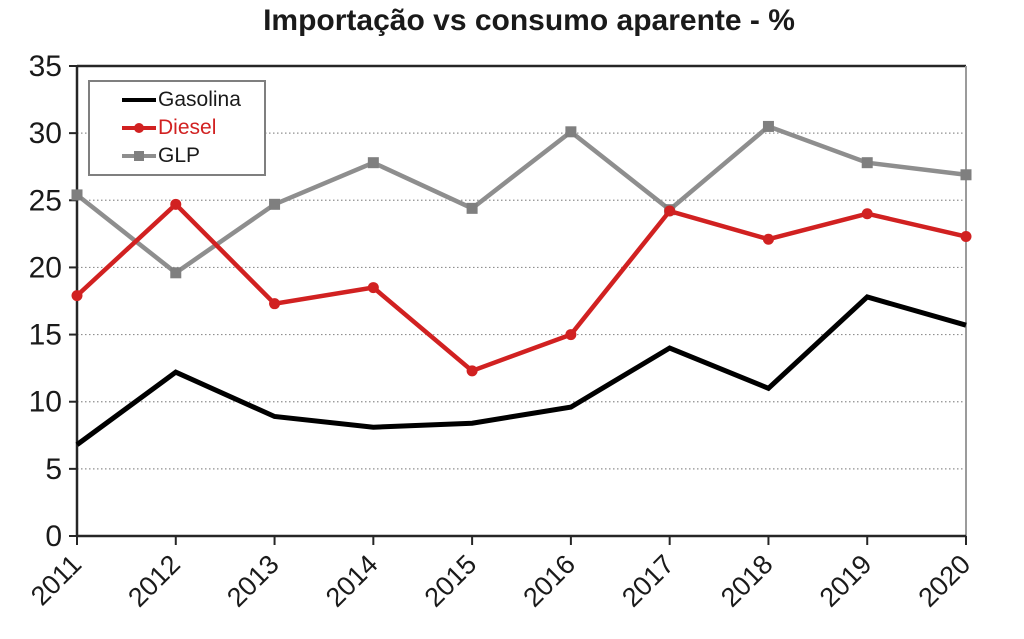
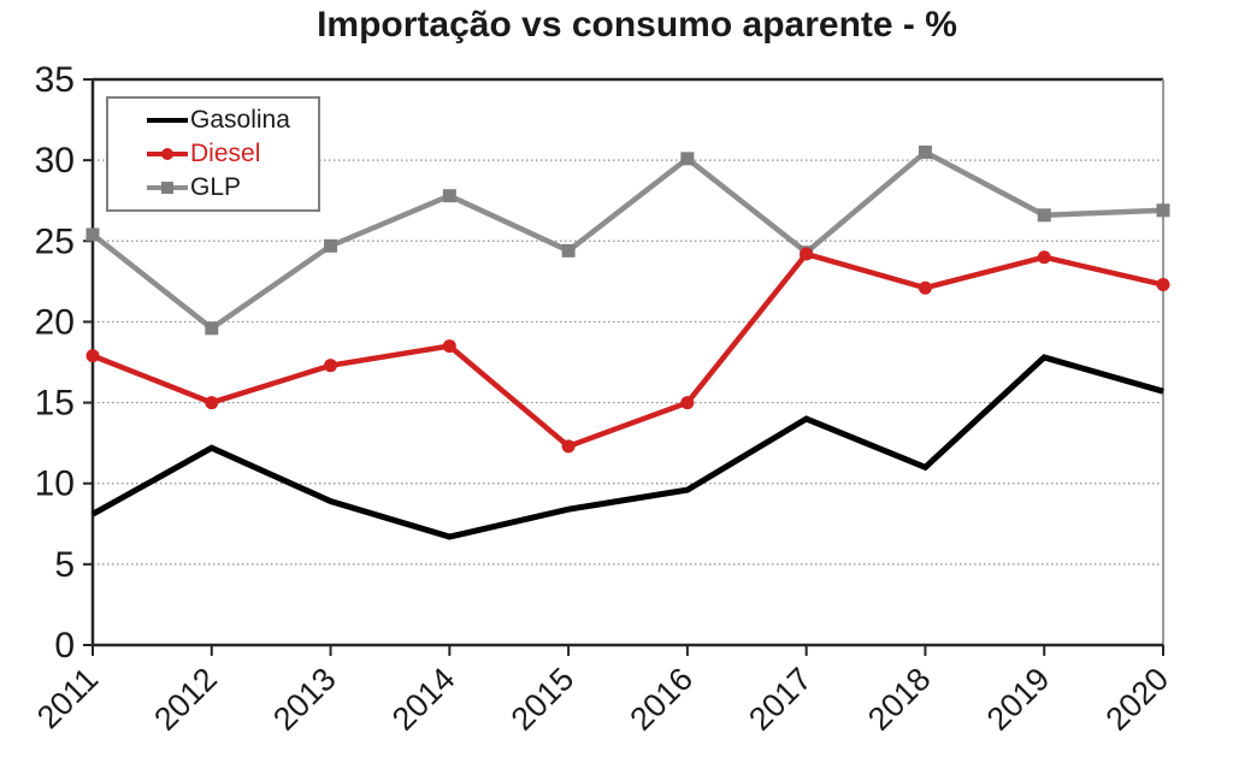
Gasolina/2011: 6.8 -> 8.1
Diesel/2012: 24.7 -> 15.0
Gasolina/2014: 8.1 -> 6.7
GLP/2019: 27.8 -> 26.6
